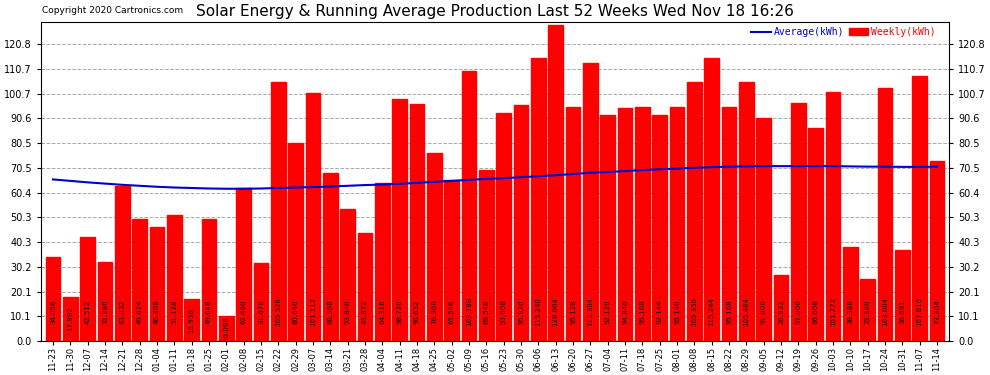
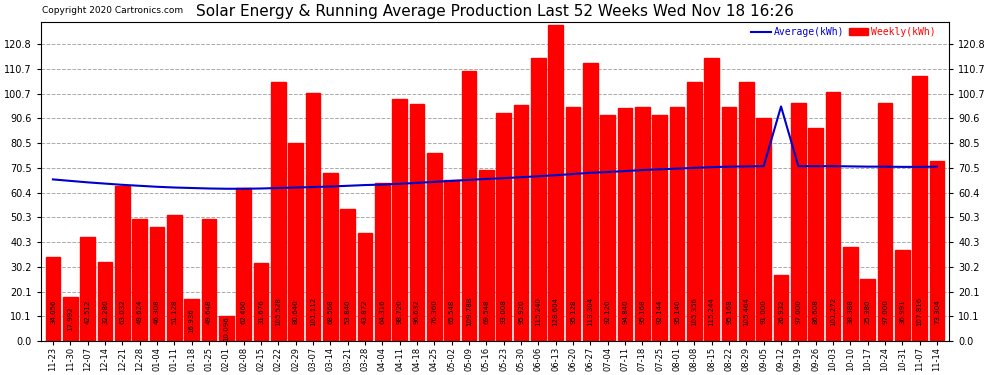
Average(kWh)/09-12: 71.2 -> 95.5
Weekly(kWh)/10-24: 103.0 -> 97.0
